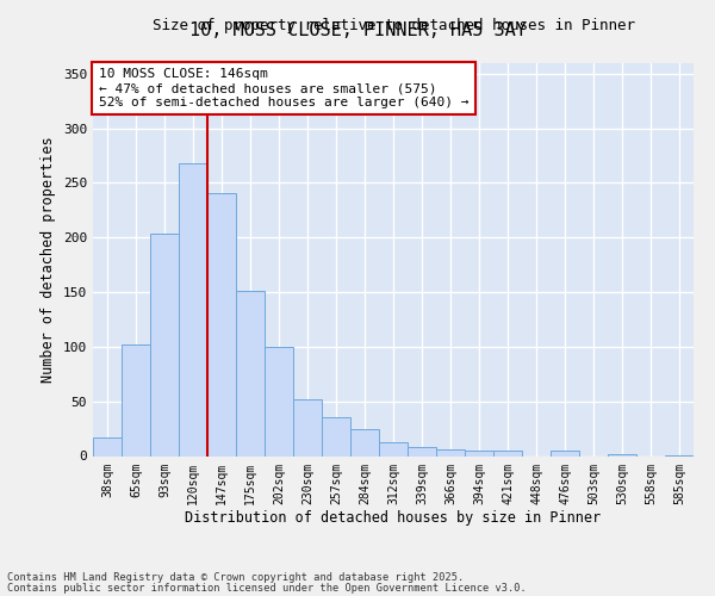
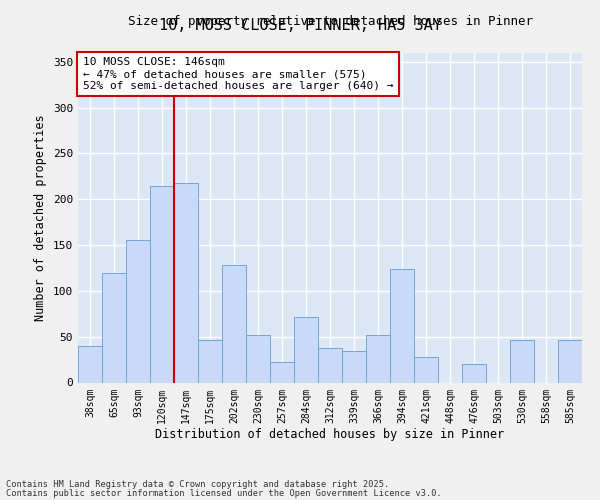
38sqm: 17 -> 40
65sqm: 102 -> 120
93sqm: 203 -> 156
120sqm: 268 -> 214
147sqm: 240 -> 218
175sqm: 151 -> 46
202sqm: 100 -> 128
257sqm: 35 -> 22
284sqm: 25 -> 72
312sqm: 13 -> 38
339sqm: 8 -> 34
366sqm: 6 -> 52
394sqm: 5 -> 124
421sqm: 5 -> 28
476sqm: 5 -> 20
530sqm: 2 -> 46
585sqm: 1 -> 46
